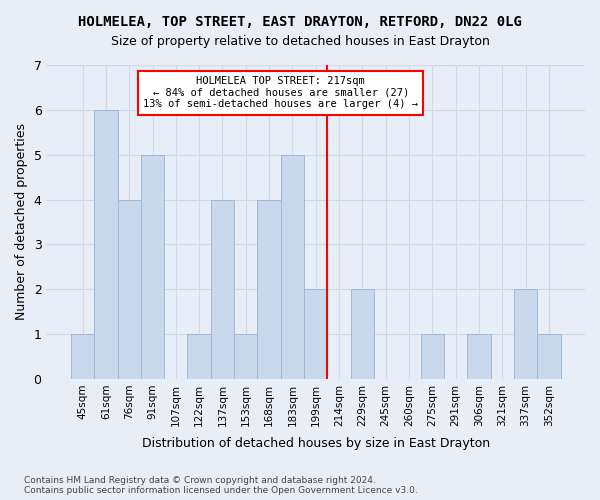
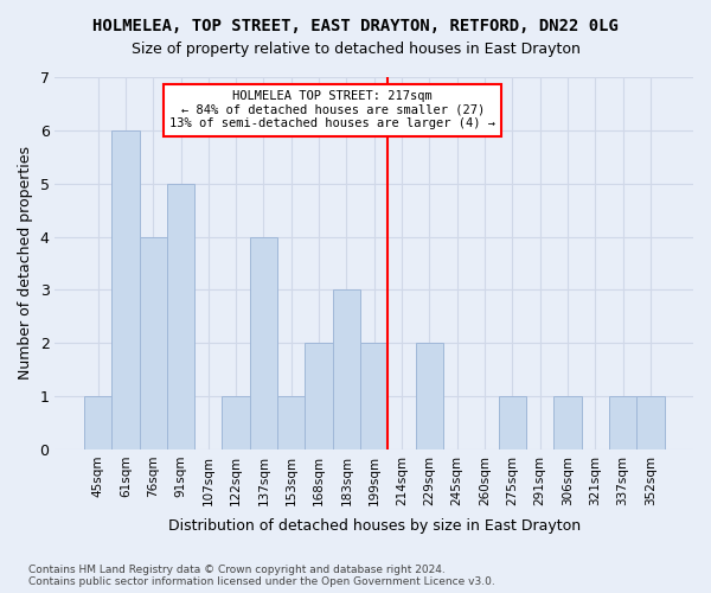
168sqm: 4 -> 2
183sqm: 5 -> 3
337sqm: 2 -> 1
